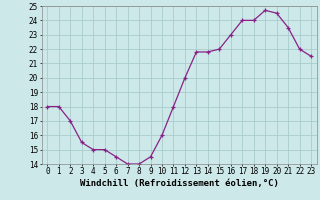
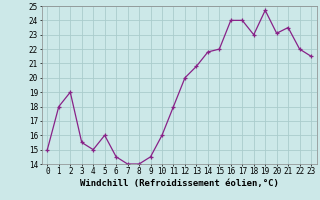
0: 18.0 -> 15.0
2: 17.0 -> 19.0
5: 15.0 -> 16.0
13: 21.8 -> 20.8
16: 23.0 -> 24.0
18: 24.0 -> 23.0
20: 24.5 -> 23.1
